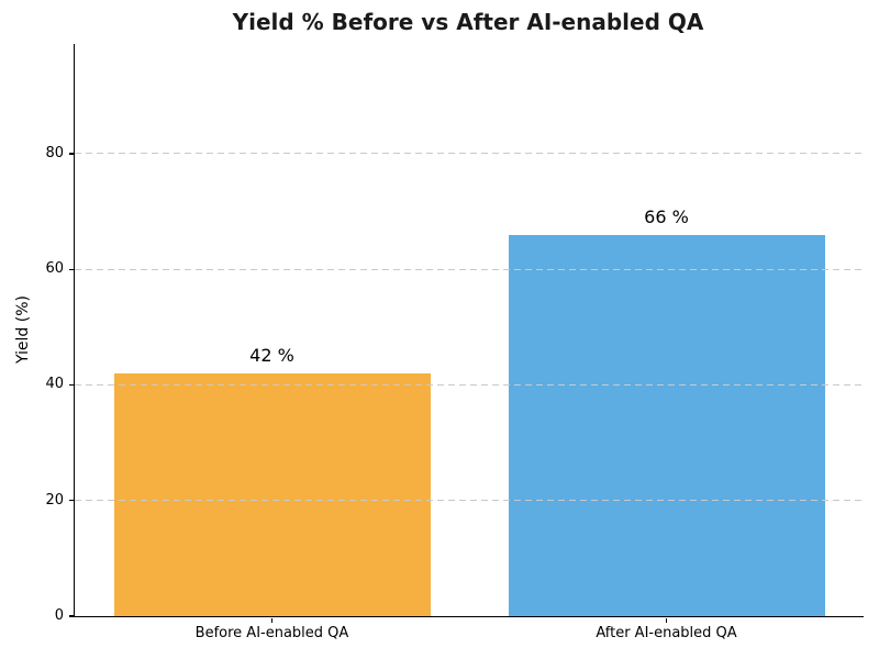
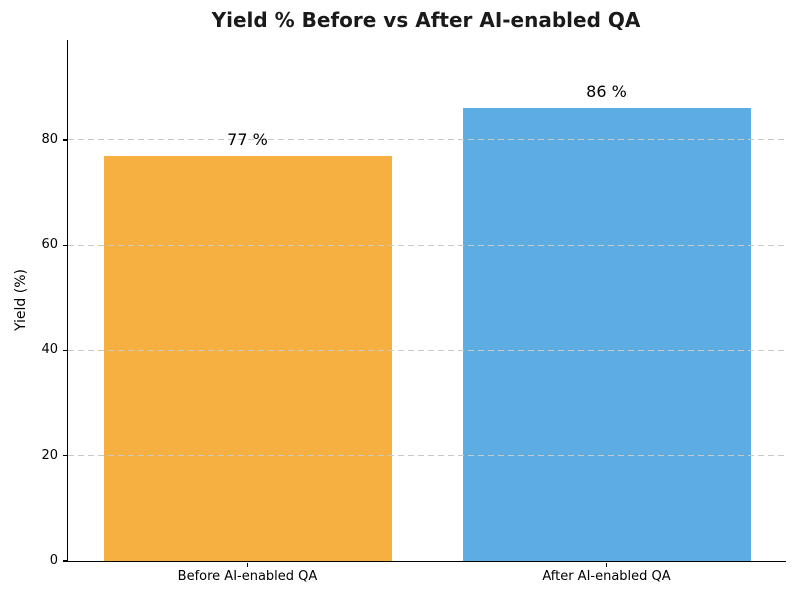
Before AI-enabled QA: 42 -> 77
After AI-enabled QA: 66 -> 86
